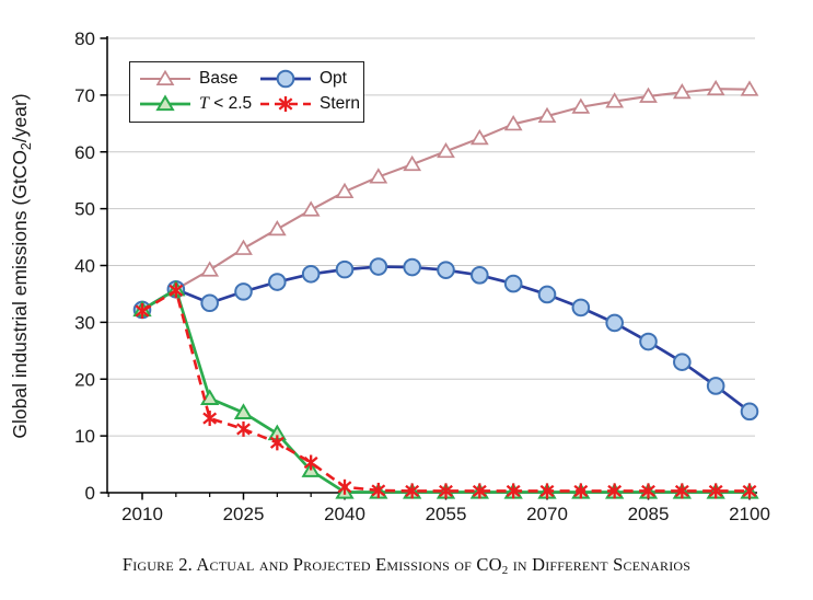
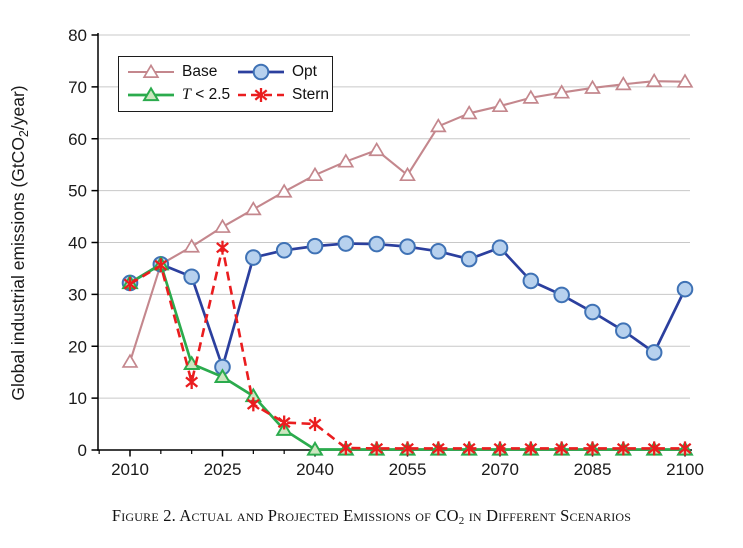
Base/2010: 32 -> 17
Opt/2025: 35 -> 16
Stern/2025: 11 -> 39
Stern/2040: 1 -> 5
Base/2055: 60 -> 53
Opt/2070: 35 -> 39
Opt/2100: 14 -> 31
